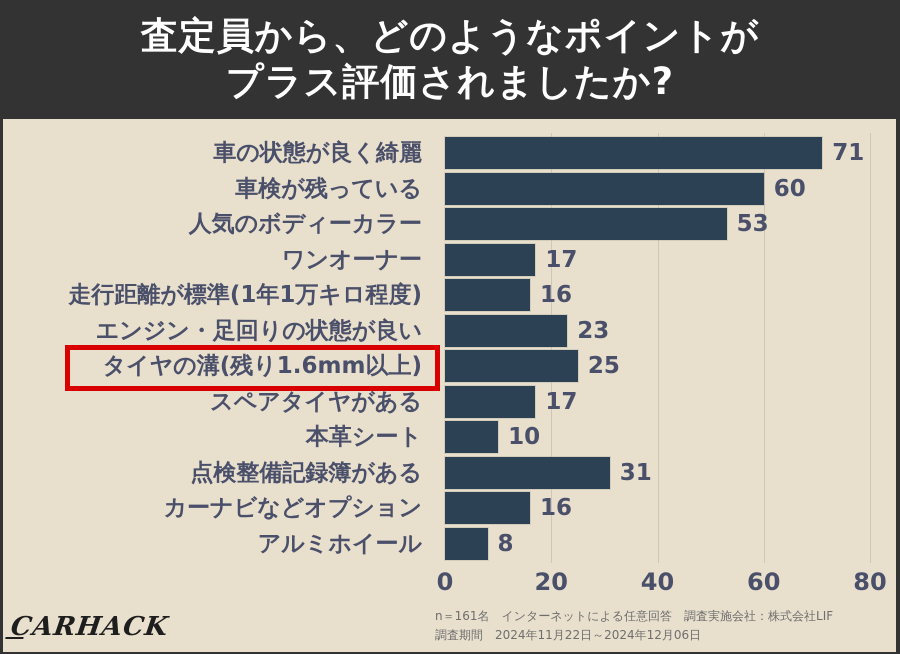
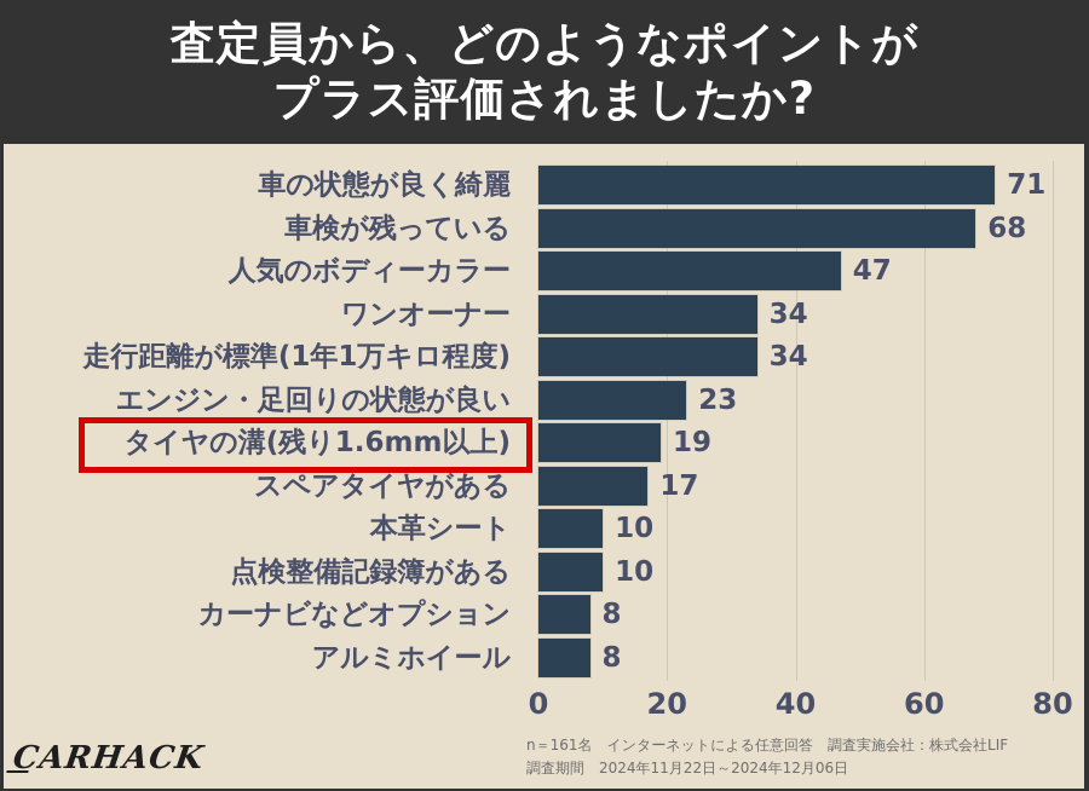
車検が残っている: 60 -> 68
人気のボディーカラー: 53 -> 47
ワンオーナー: 17 -> 34
走行距離が標準(1年1万キロ程度): 16 -> 34
タイヤの溝(残り1.6mm以上): 25 -> 19
点検整備記録簿がある: 31 -> 10
カーナビなどオプション: 16 -> 8
